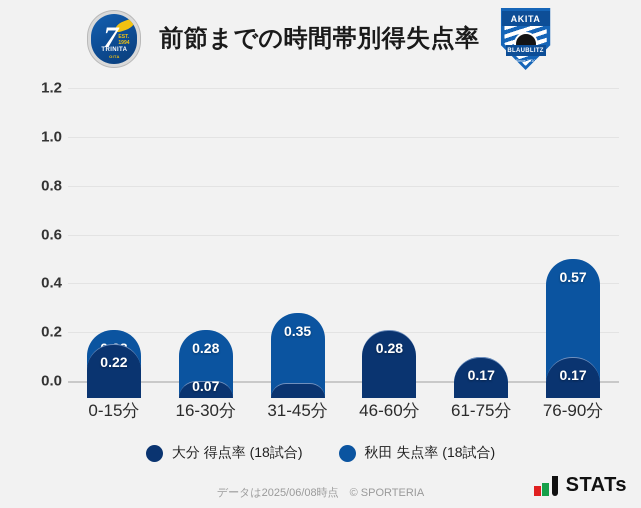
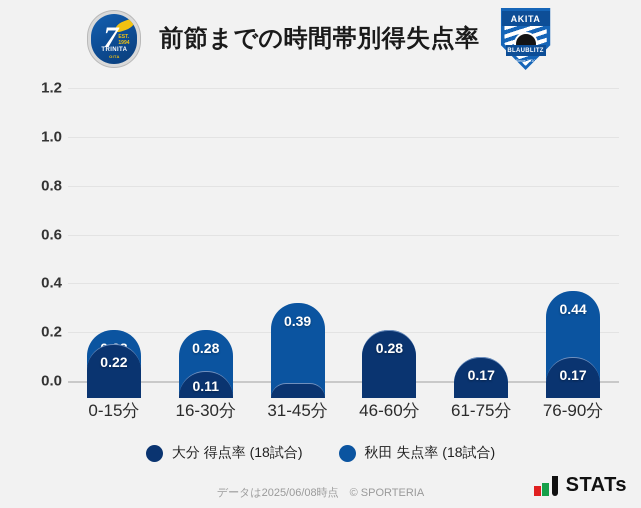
大分 得点率 (18試合)/16-30分: 0.07 -> 0.11
秋田 失点率 (18試合)/31-45分: 0.35 -> 0.39
秋田 失点率 (18試合)/46-60分: 0.20 -> 0.28
秋田 失点率 (18試合)/76-90分: 0.57 -> 0.44
